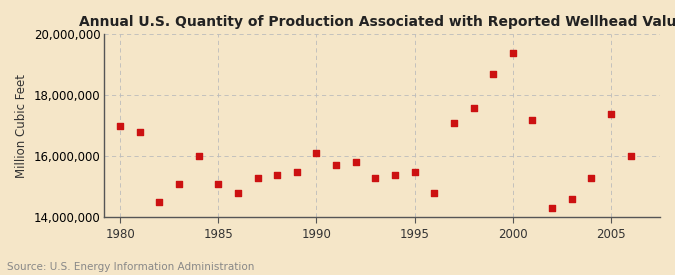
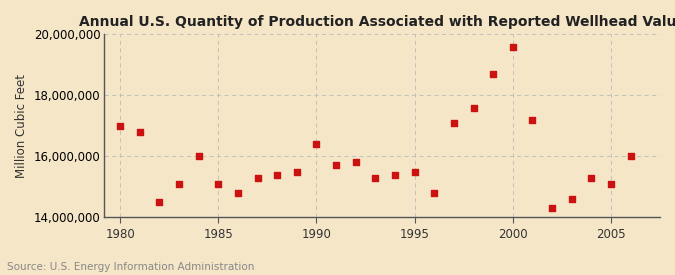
1990: 16,100,000 -> 16,400,000
2000: 19,400,000 -> 19,600,000
2005: 17,400,000 -> 15,100,000
